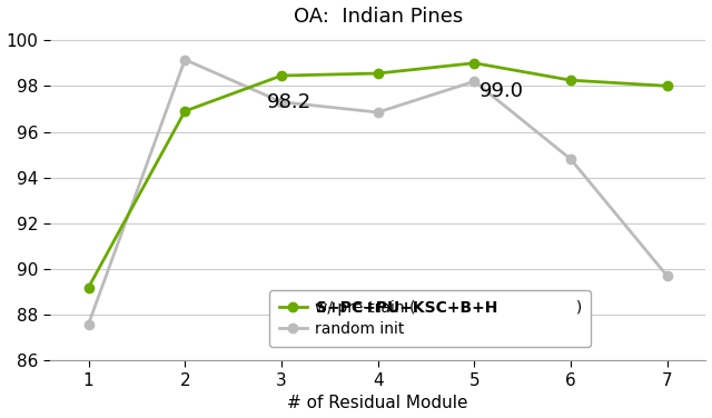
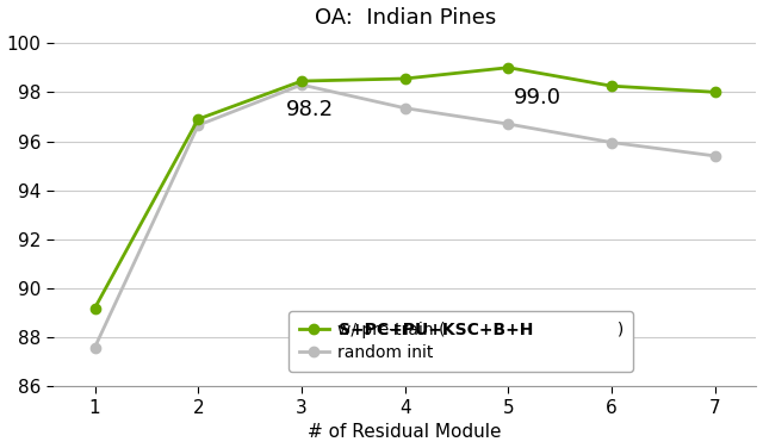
random init/2: 99.15 -> 96.65
random init/3: 97.30 -> 98.30
random init/4: 96.85 -> 97.35
random init/5: 98.20 -> 96.70
random init/6: 94.80 -> 95.95
random init/7: 89.70 -> 95.40
